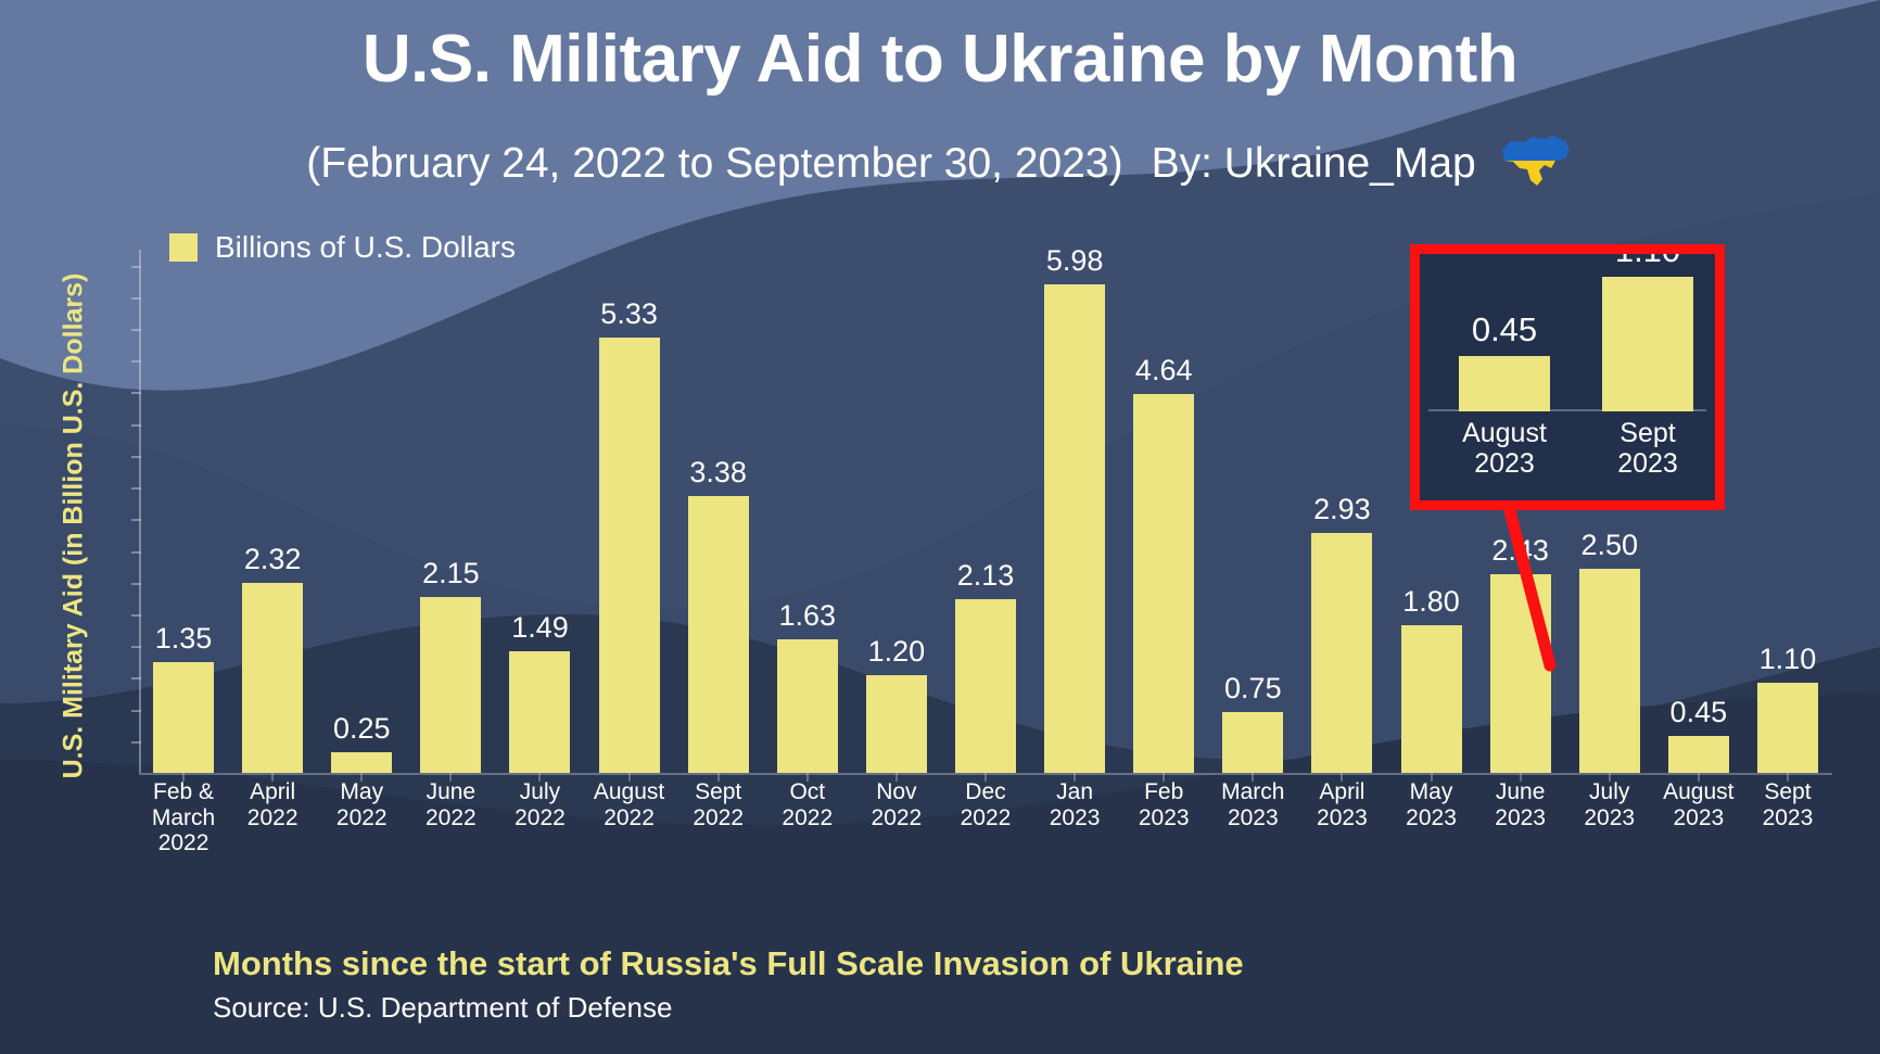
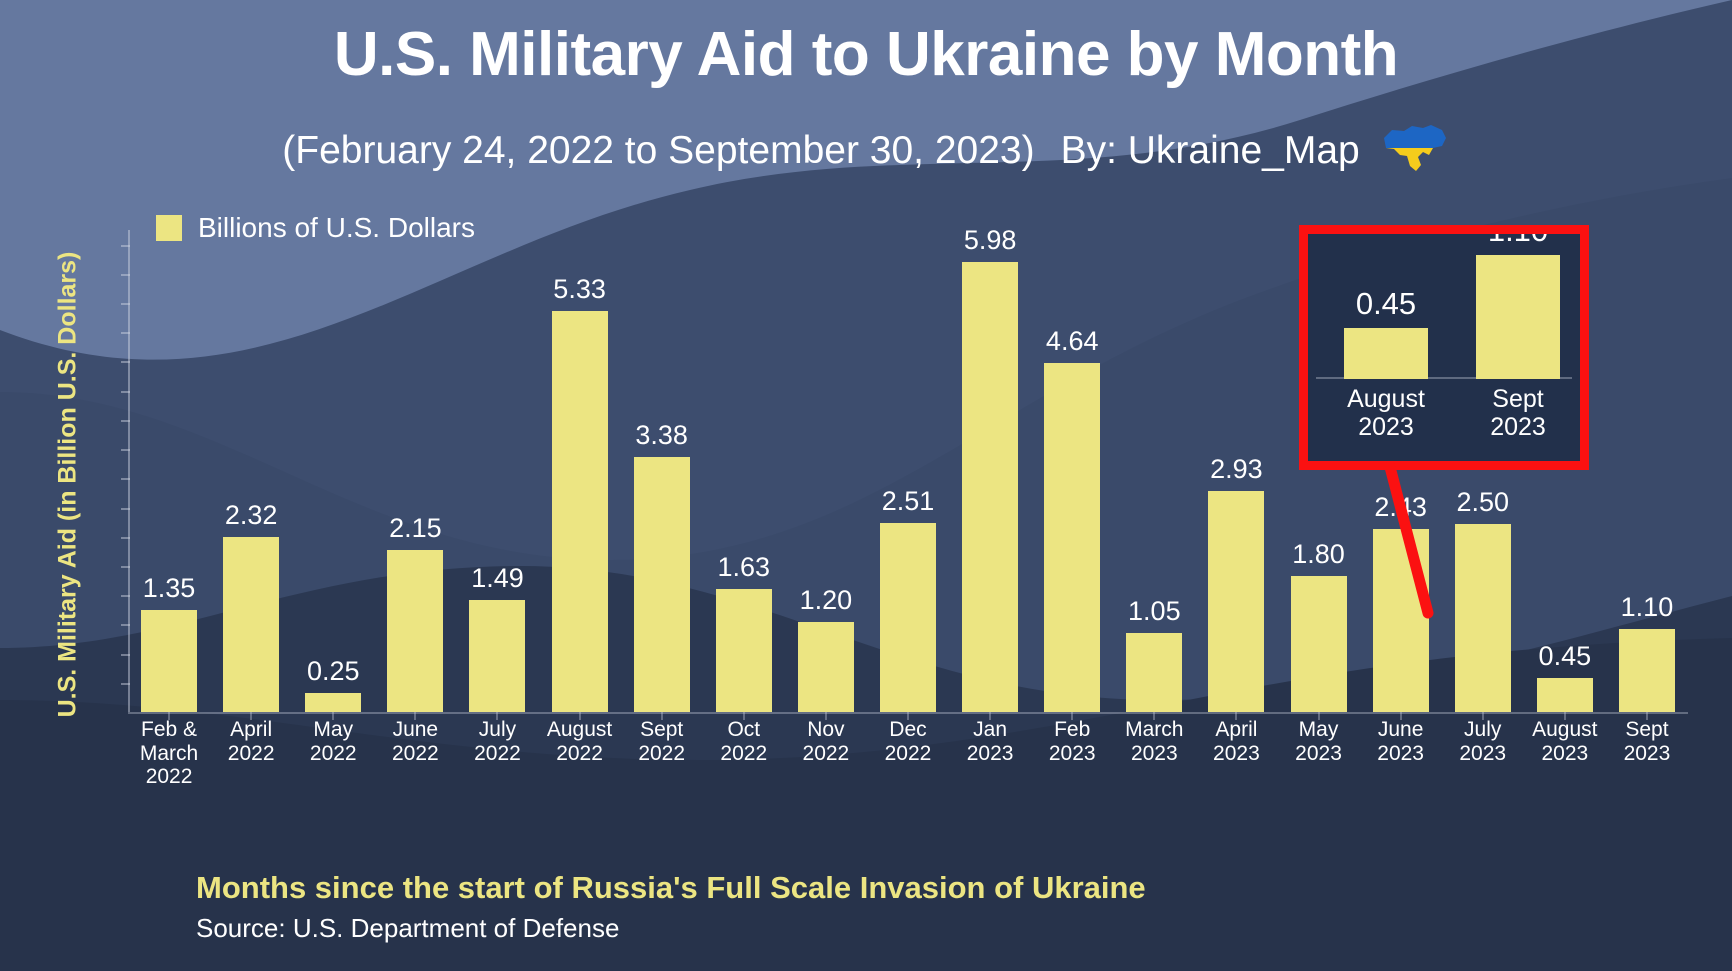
Dec 2022: 2.13 -> 2.51
March 2023: 0.75 -> 1.05
